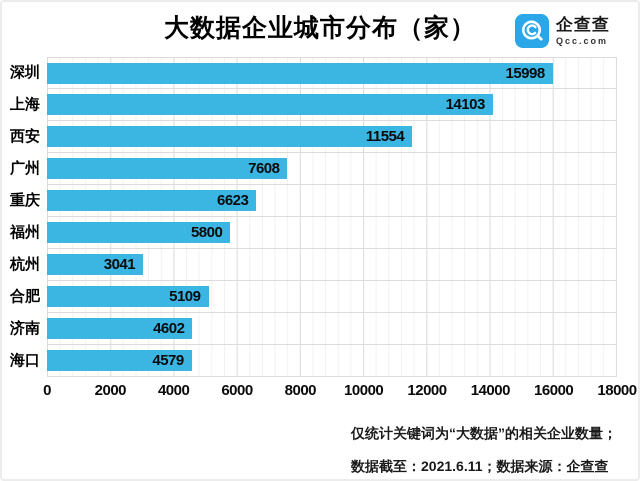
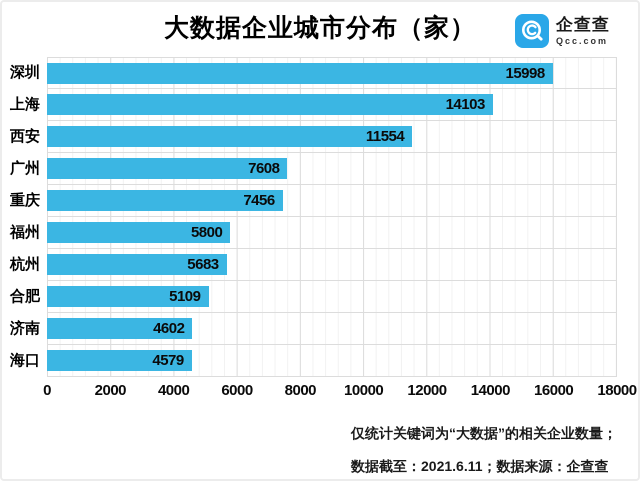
重庆: 6623 -> 7456
杭州: 3041 -> 5683
